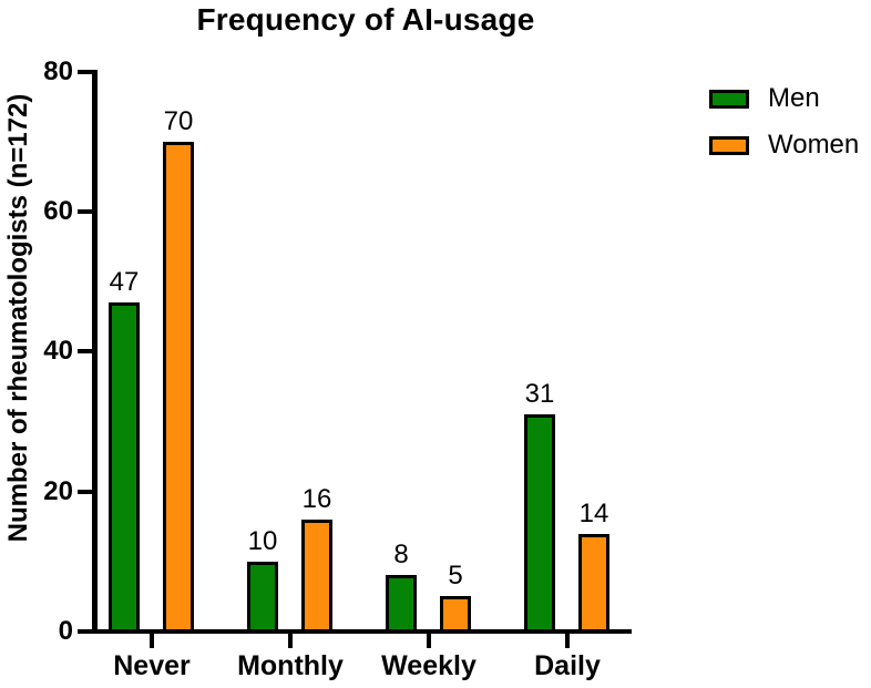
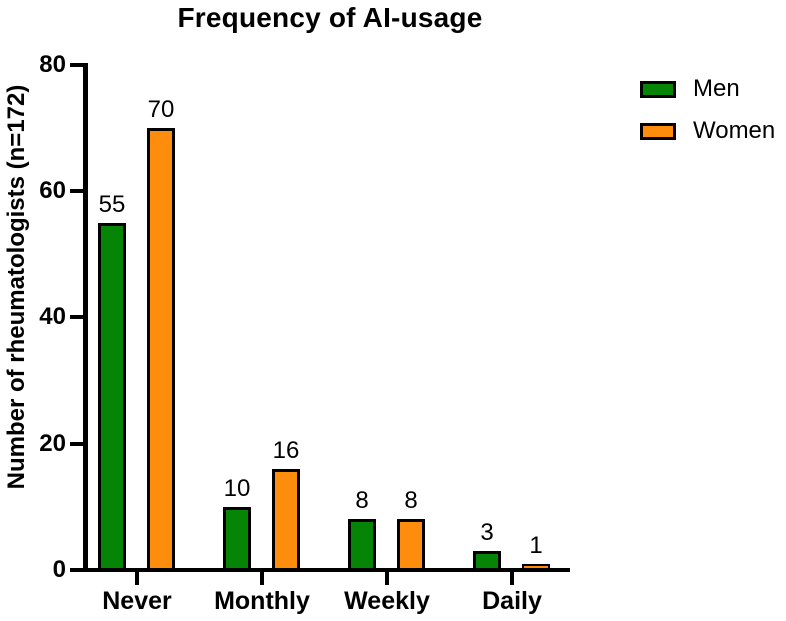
Men/Never: 47 -> 55
Women/Weekly: 5 -> 8
Men/Daily: 31 -> 3
Women/Daily: 14 -> 1
